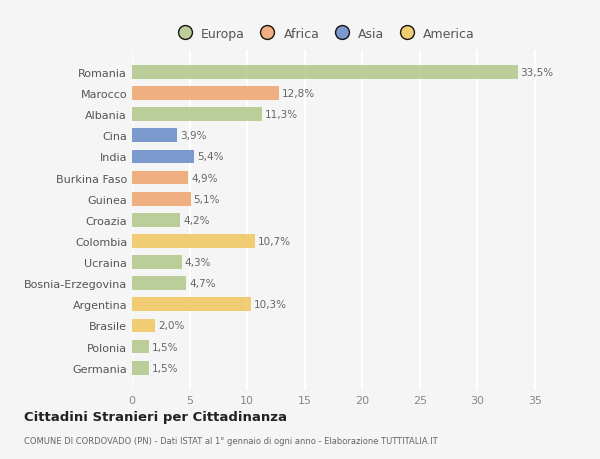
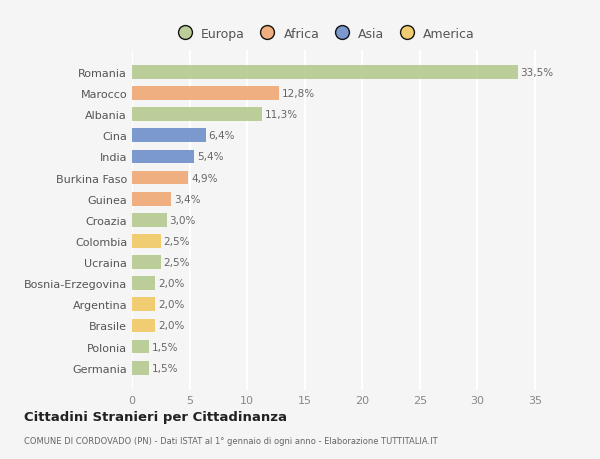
Cina: 3,9% -> 6,4%
Guinea: 5,1% -> 3,4%
Croazia: 4,2% -> 3,0%
Colombia: 10,7% -> 2,5%
Ucraina: 4,3% -> 2,5%
Bosnia-Erzegovina: 4,7% -> 2,0%
Argentina: 10,3% -> 2,0%
